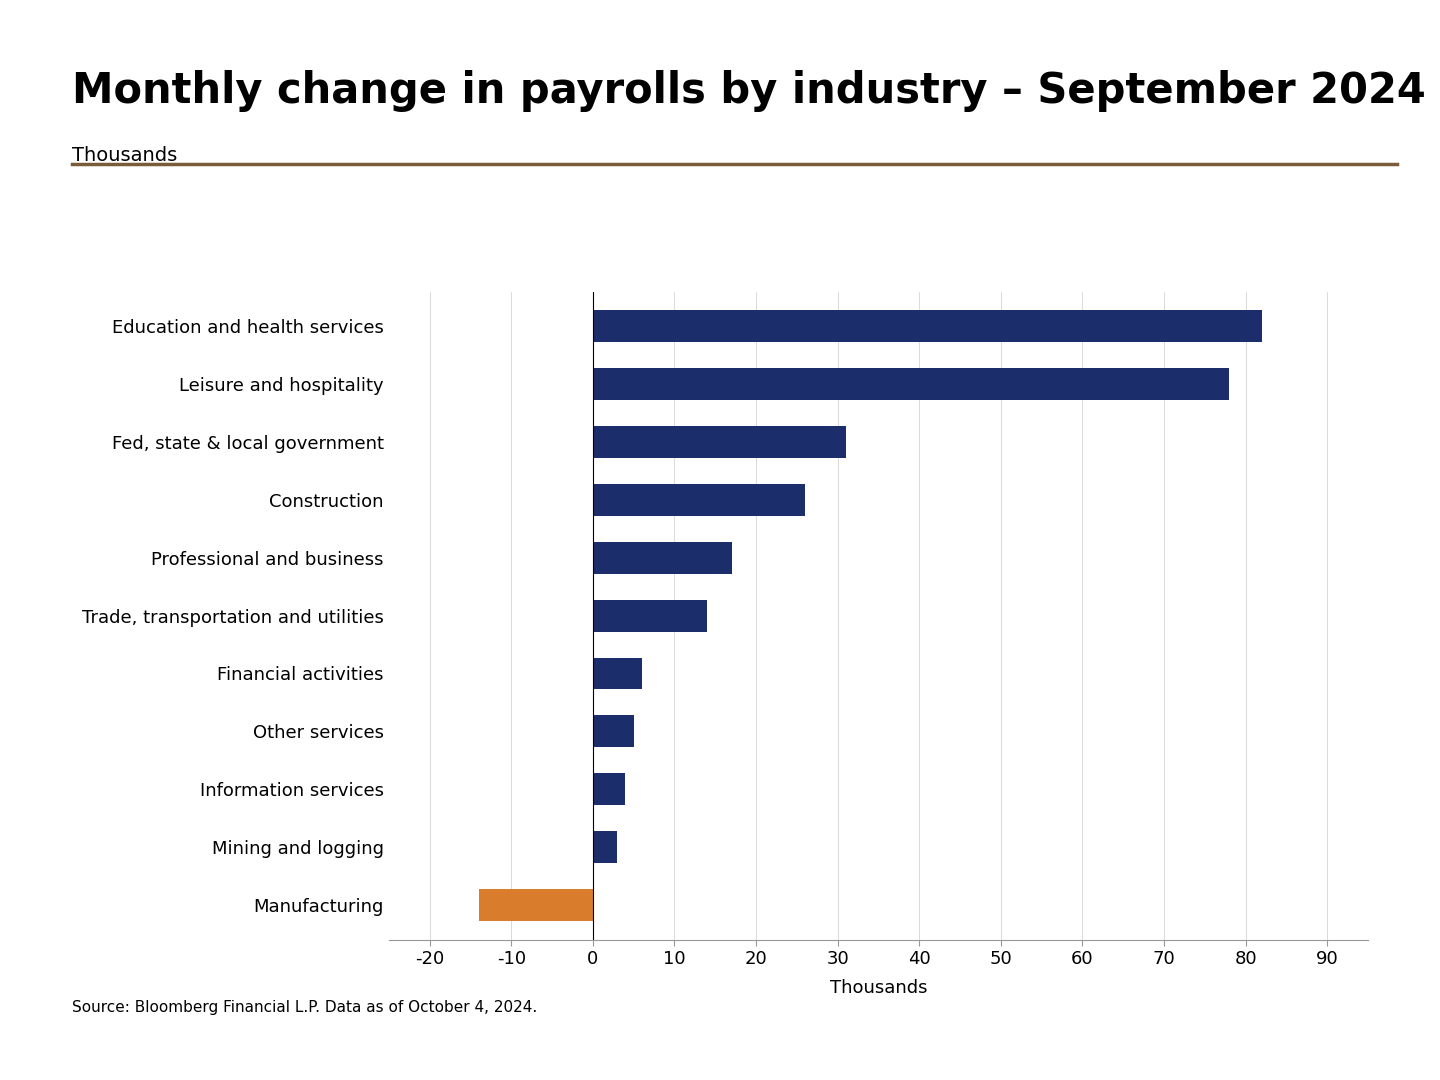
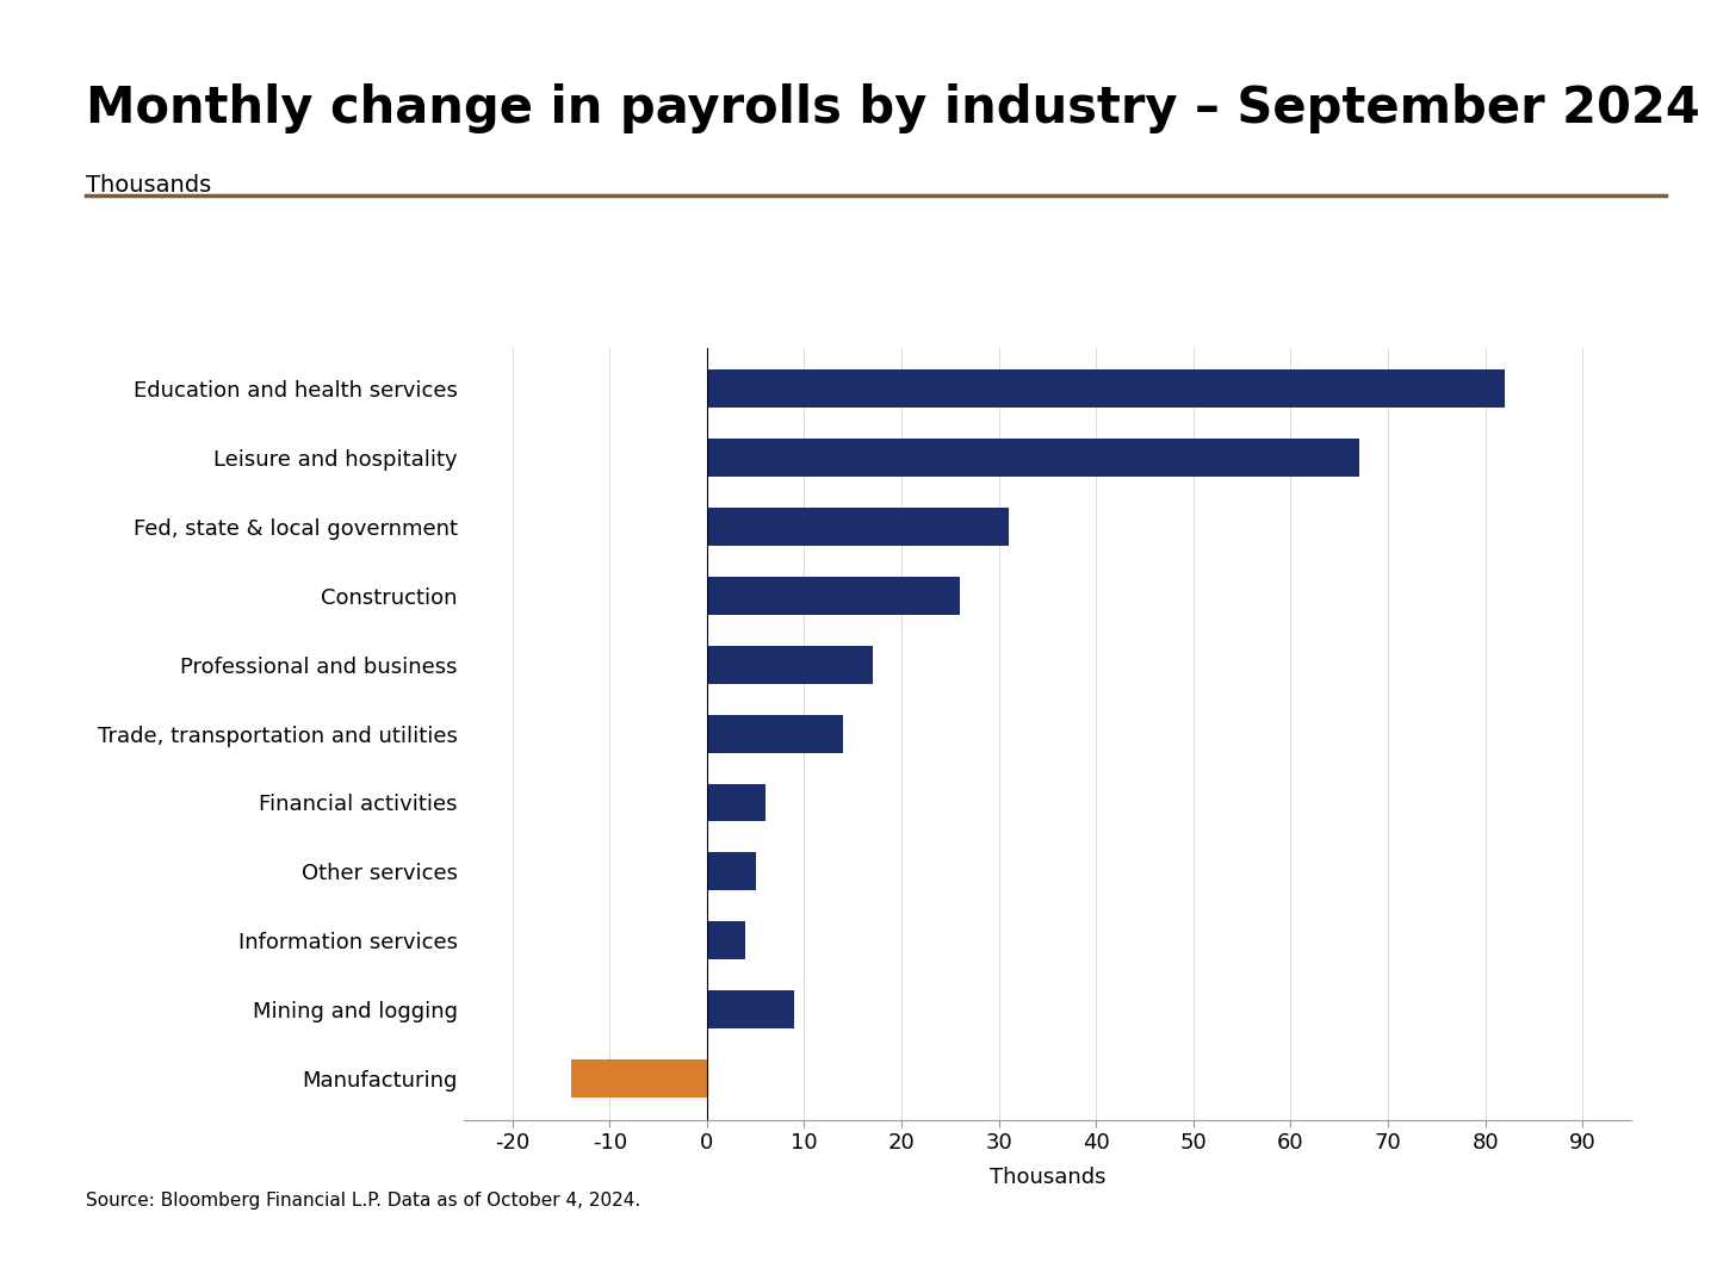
Leisure and hospitality: 78 -> 67
Mining and logging: 3 -> 9
